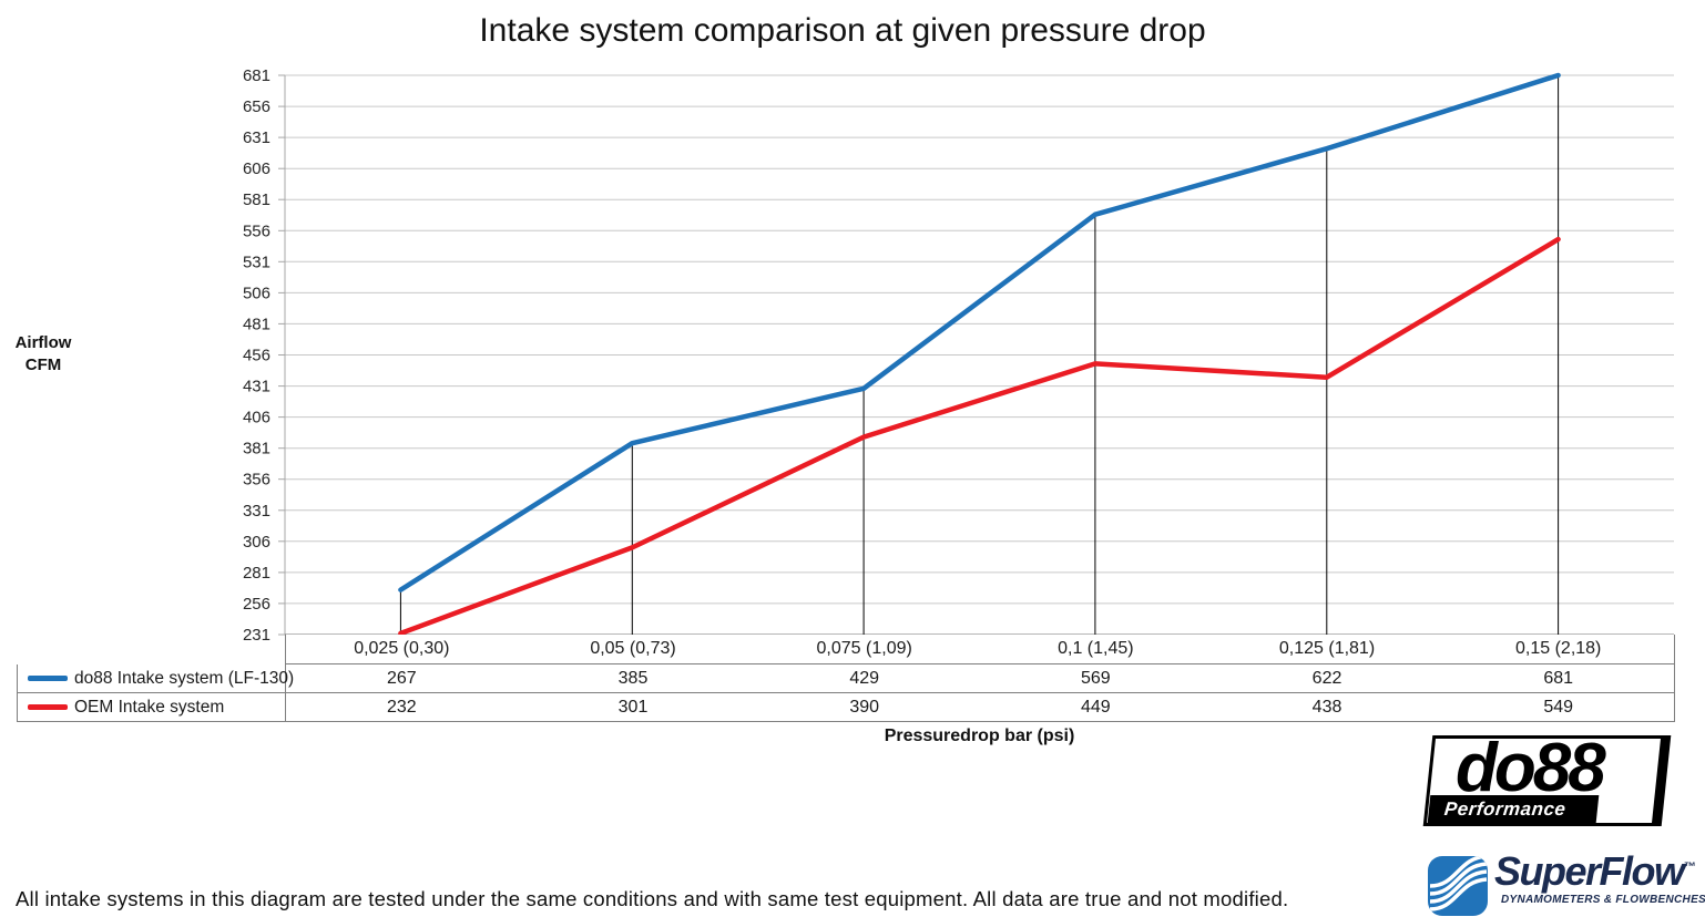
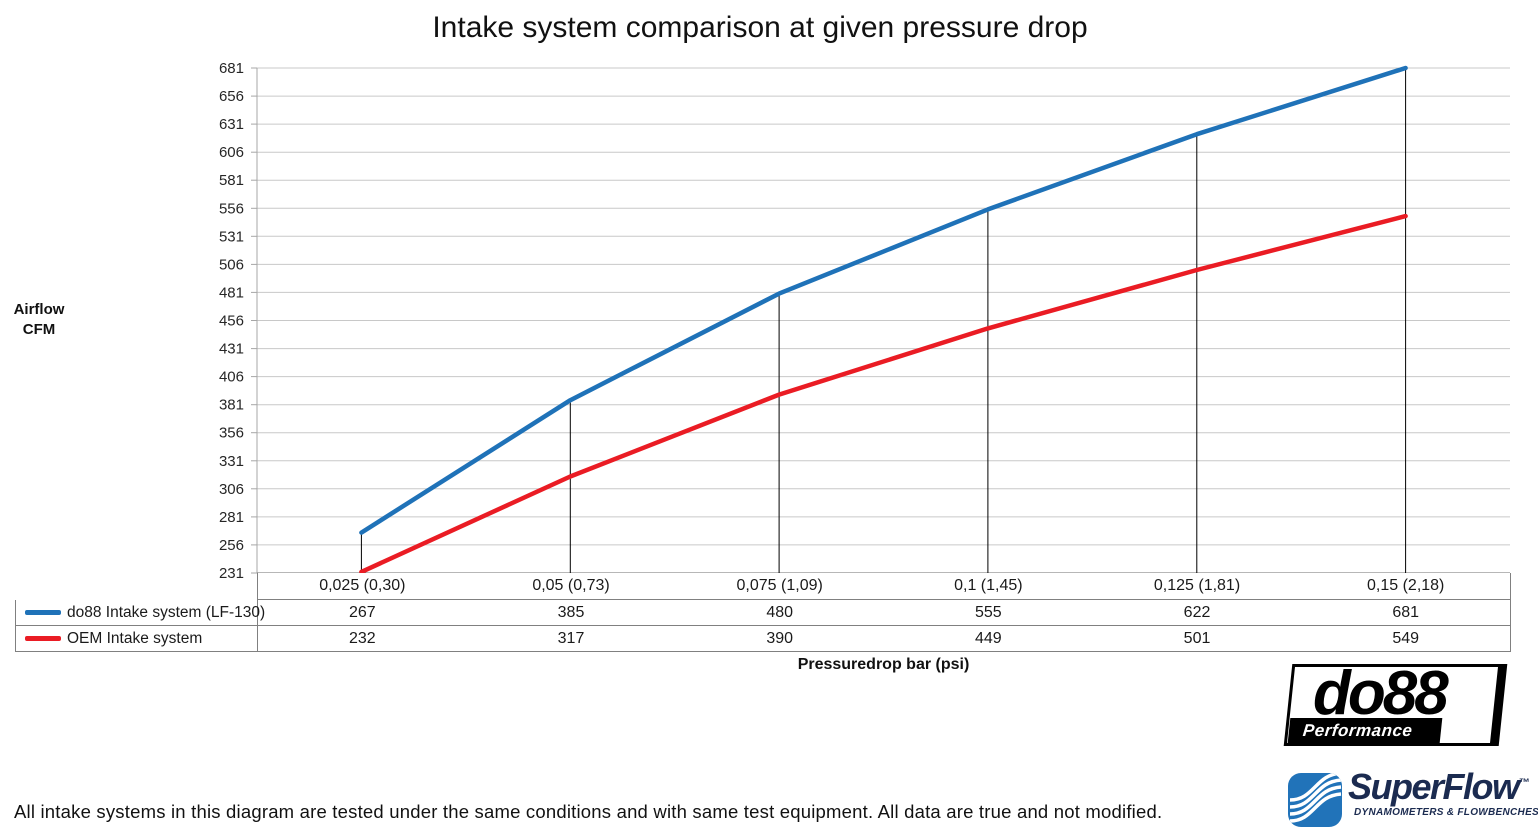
OEM Intake system/0,05 (0,73): 301 -> 317
do88 Intake system (LF-130)/0,075 (1,09): 429 -> 480
do88 Intake system (LF-130)/0,1 (1,45): 569 -> 555
OEM Intake system/0,125 (1,81): 438 -> 501
